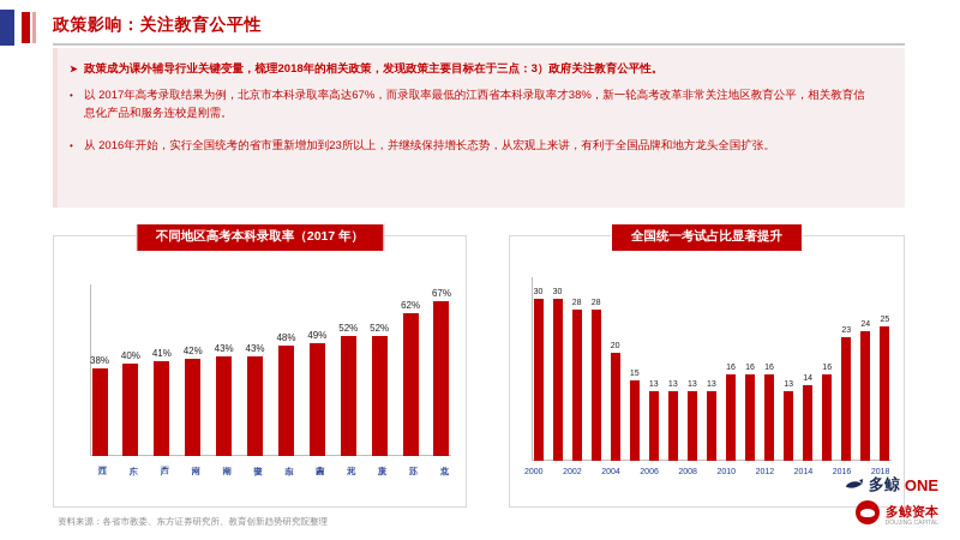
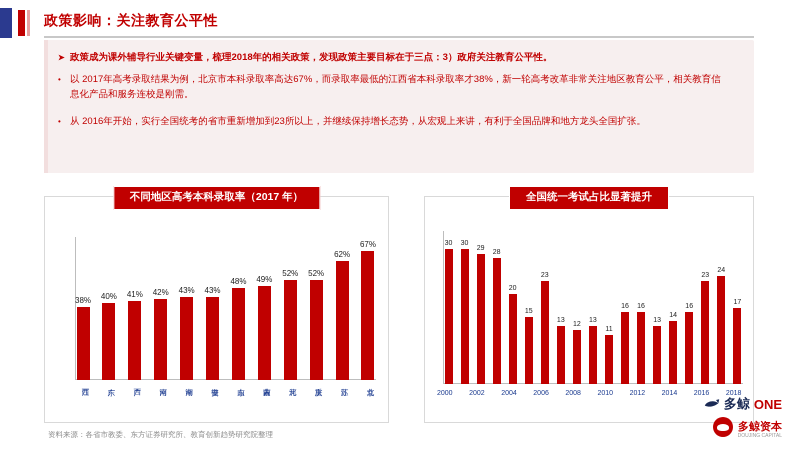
全国统一考试占比显著提升/2002: 28 -> 29
全国统一考试占比显著提升/2006: 13 -> 23
全国统一考试占比显著提升/2008: 13 -> 12
全国统一考试占比显著提升/2010: 16 -> 11
全国统一考试占比显著提升/2018: 25 -> 17
